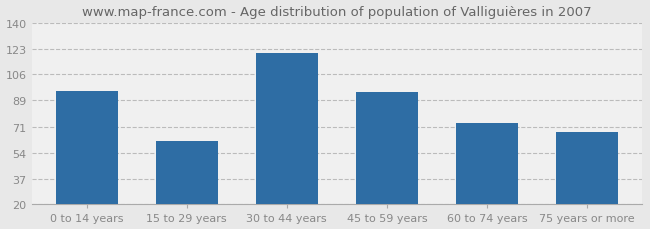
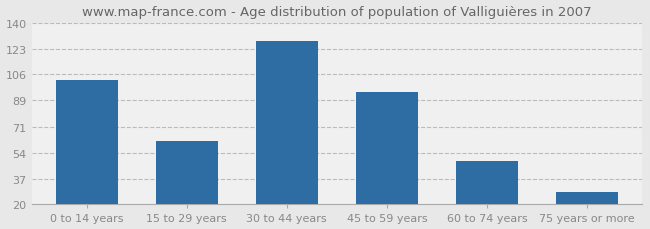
0 to 14 years: 95 -> 102
30 to 44 years: 120 -> 128
60 to 74 years: 74 -> 49
75 years or more: 68 -> 28
